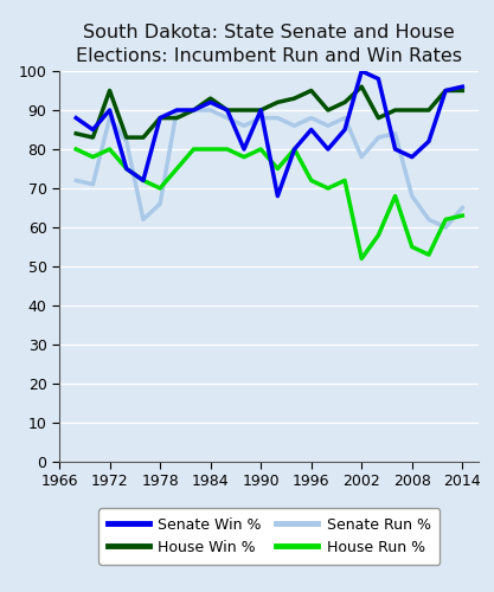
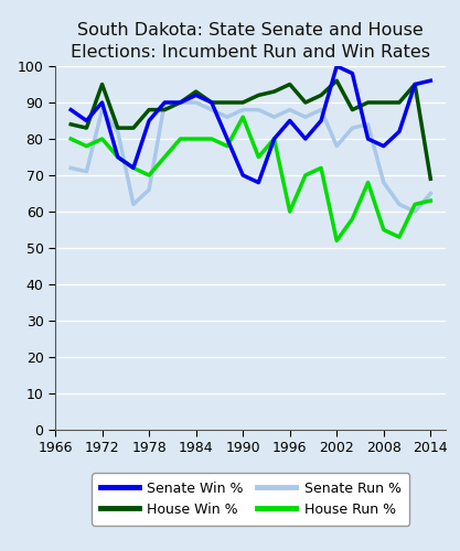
Senate Win %/1978: 88 -> 85
Senate Win %/1990: 90 -> 70
House Run %/1990: 80 -> 86
House Run %/1996: 72 -> 60
House Win %/2014: 95 -> 69
